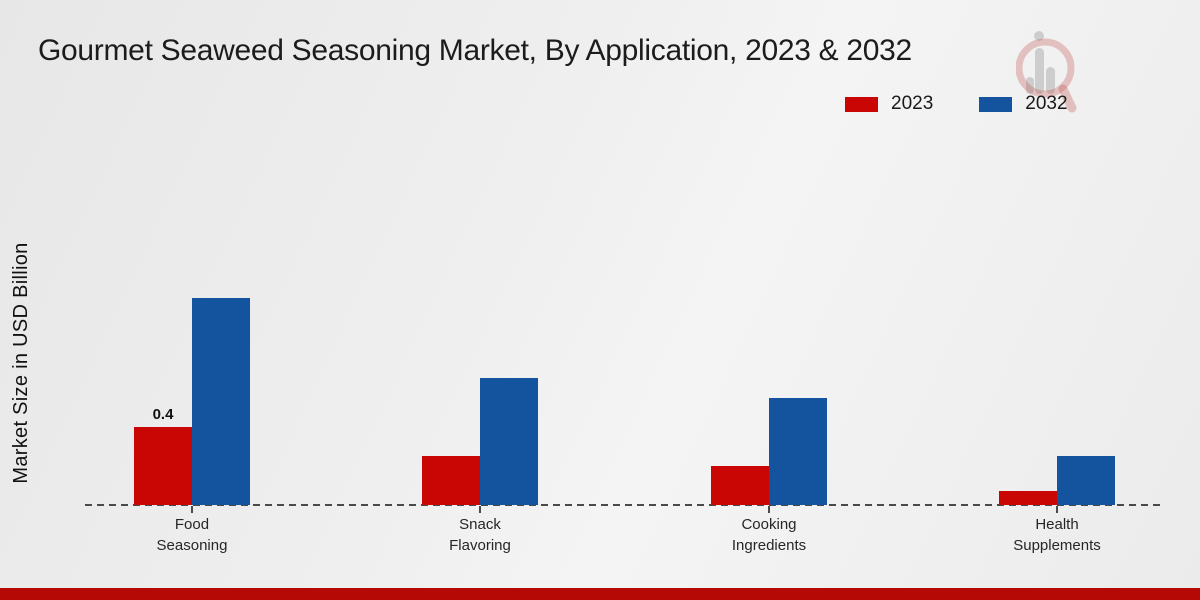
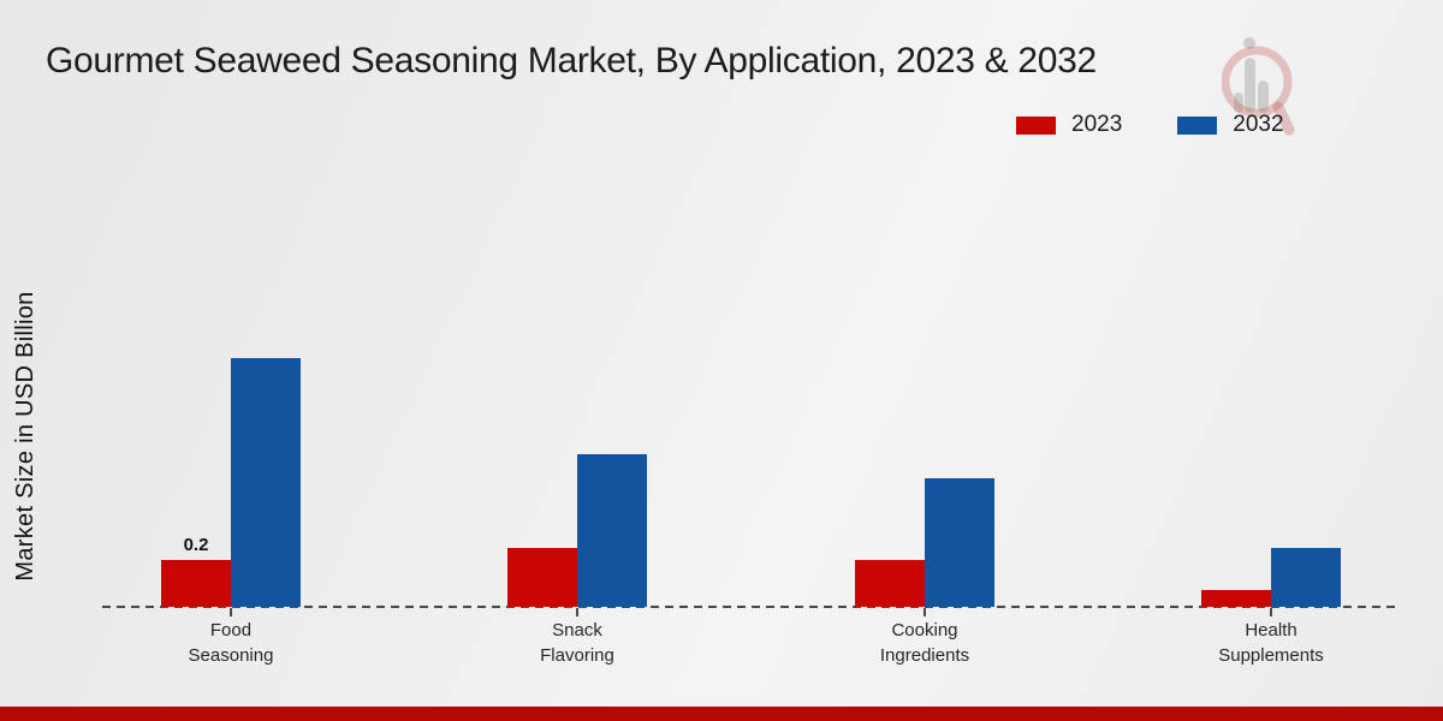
2023/Food Seasoning: 0.4 -> 0.2
